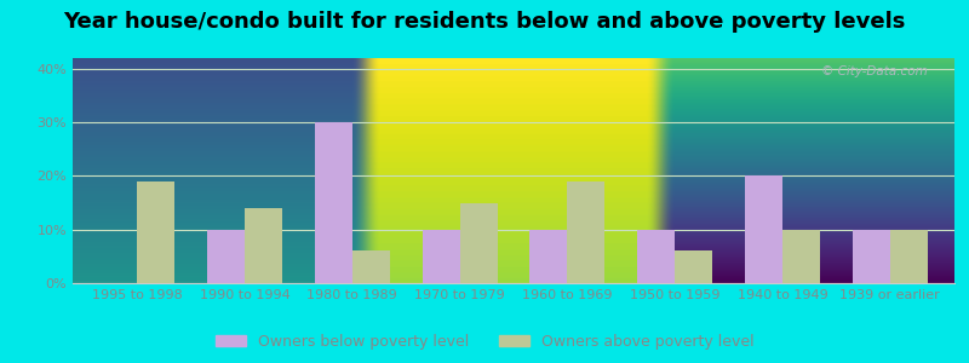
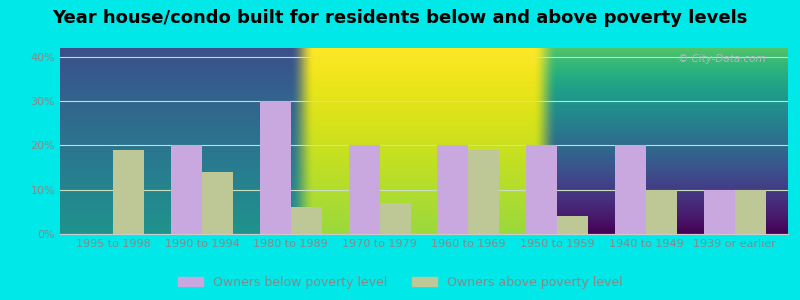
Owners below poverty level/1990 to 1994: 10% -> 20%
Owners below poverty level/1970 to 1979: 10% -> 20%
Owners above poverty level/1970 to 1979: 15% -> 7%
Owners below poverty level/1960 to 1969: 10% -> 20%
Owners below poverty level/1950 to 1959: 10% -> 20%
Owners above poverty level/1950 to 1959: 6% -> 4%
